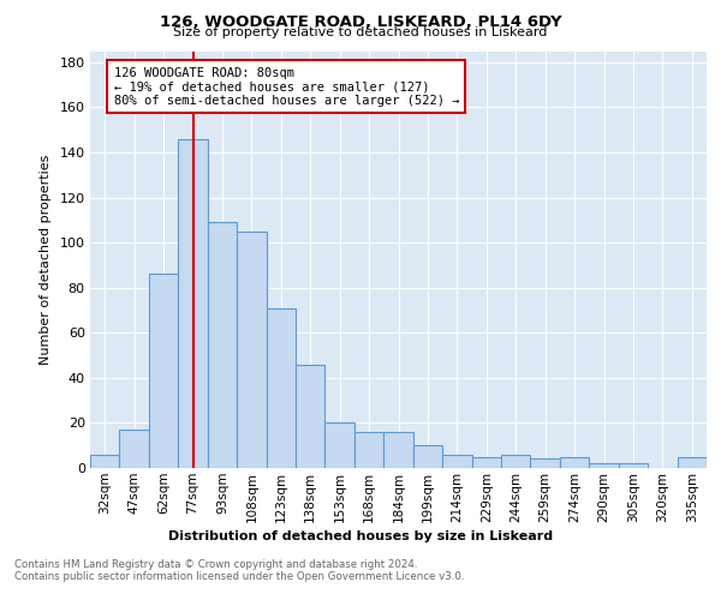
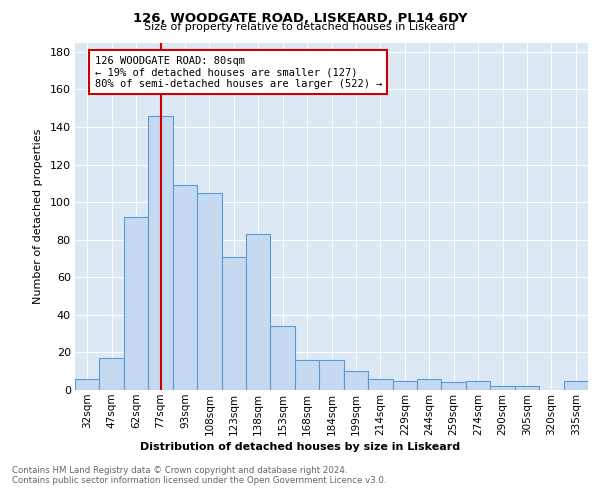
62sqm: 86 -> 92
138sqm: 46 -> 83
153sqm: 20 -> 34
